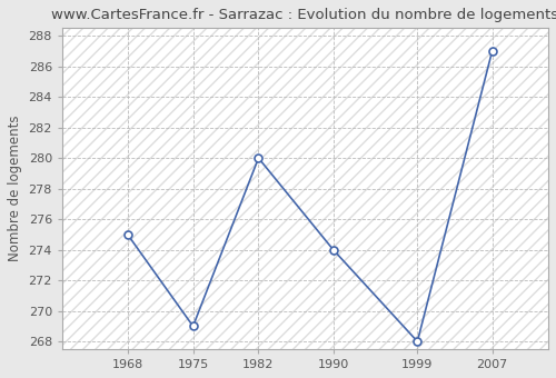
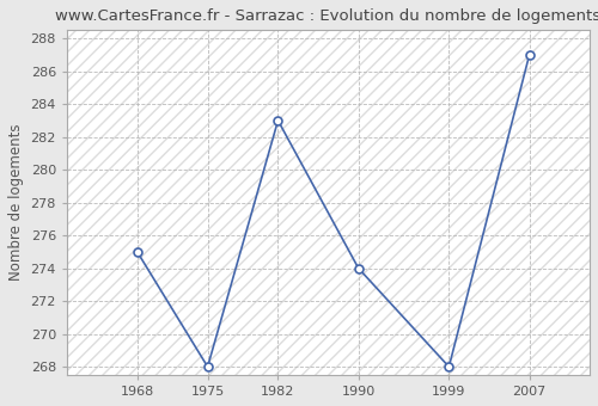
1975: 269 -> 268
1982: 280 -> 283
